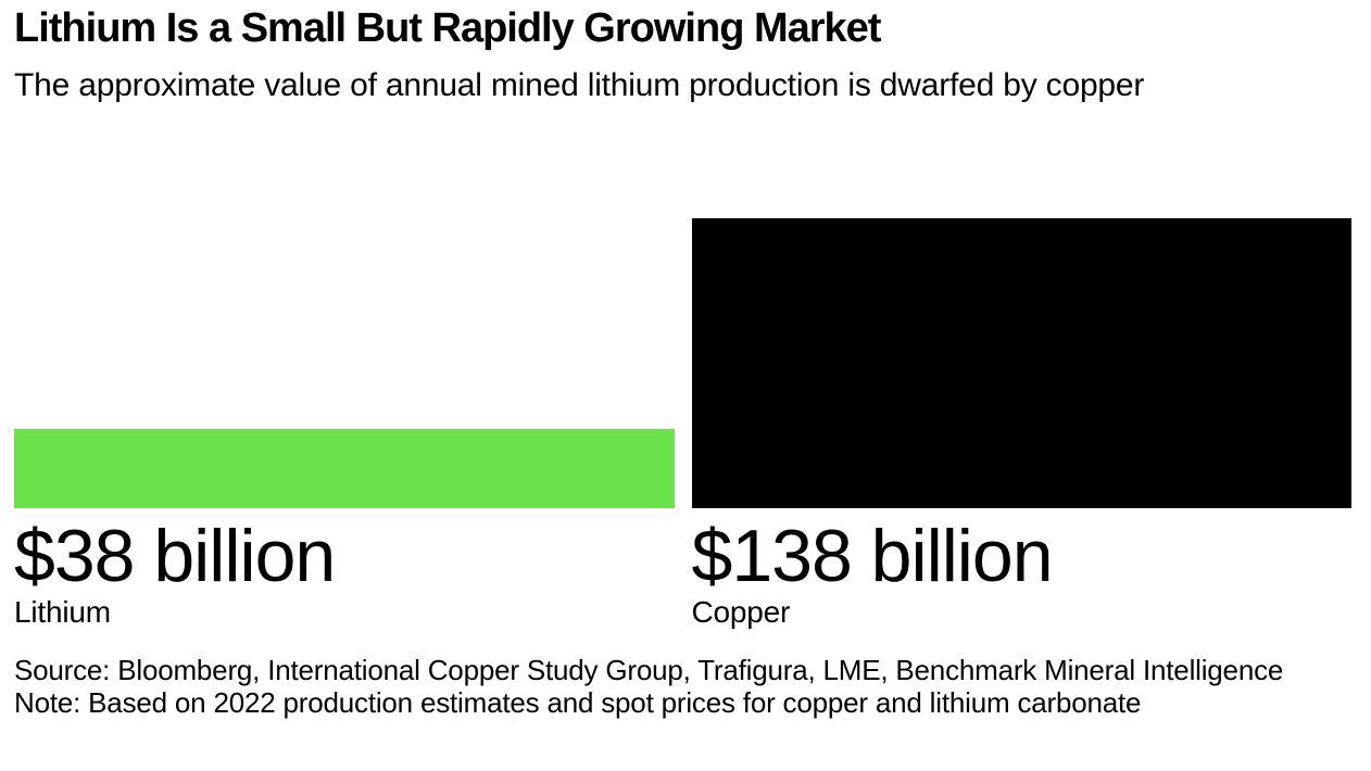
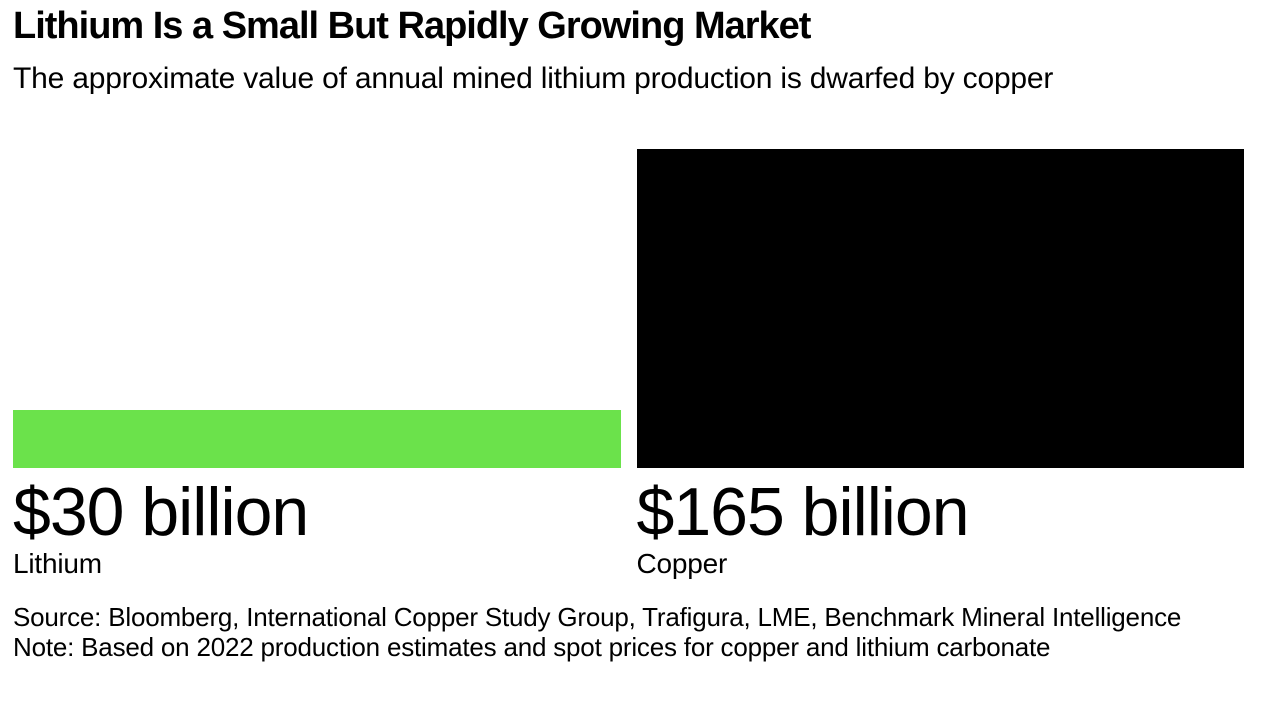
Lithium: $38 -> $30
Copper: $138 -> $165
